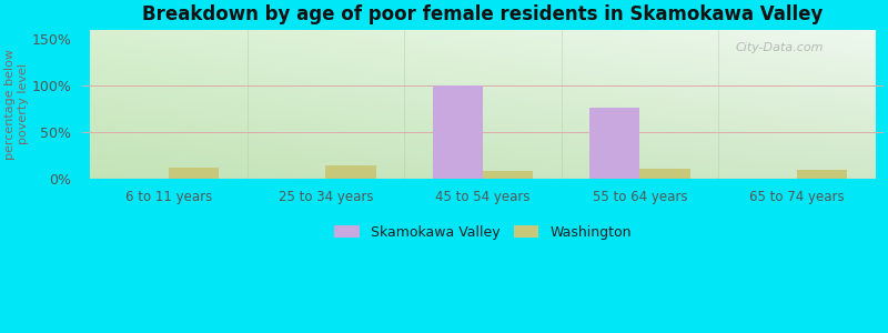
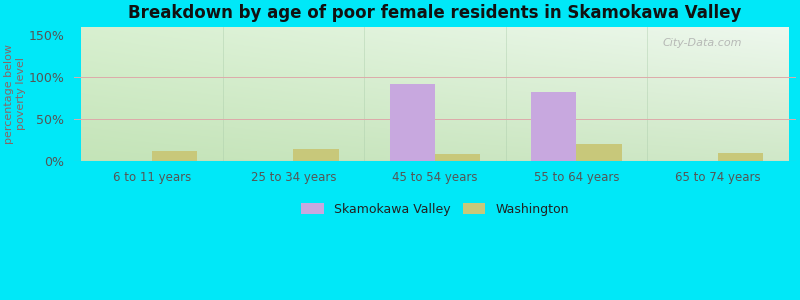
Skamokawa Valley/45 to 54 years: 100% -> 92%
Skamokawa Valley/55 to 64 years: 76% -> 82%
Washington/55 to 64 years: 11% -> 20%
